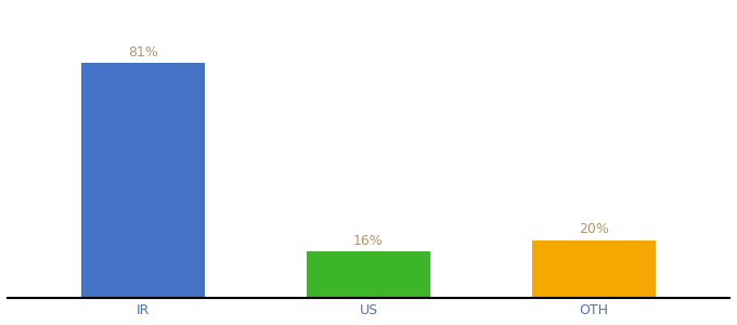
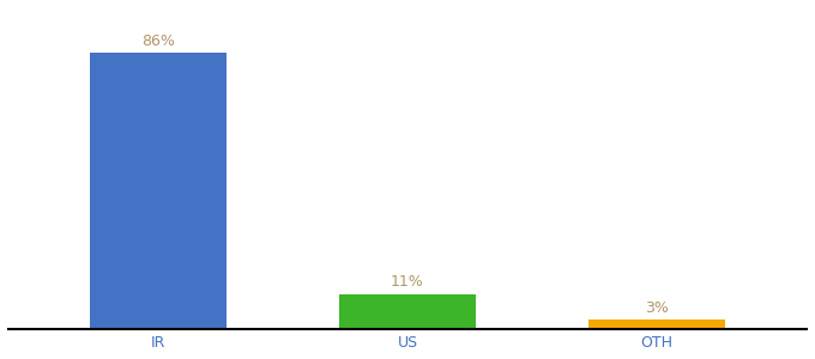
IR: 81% -> 86%
US: 16% -> 11%
OTH: 20% -> 3%
